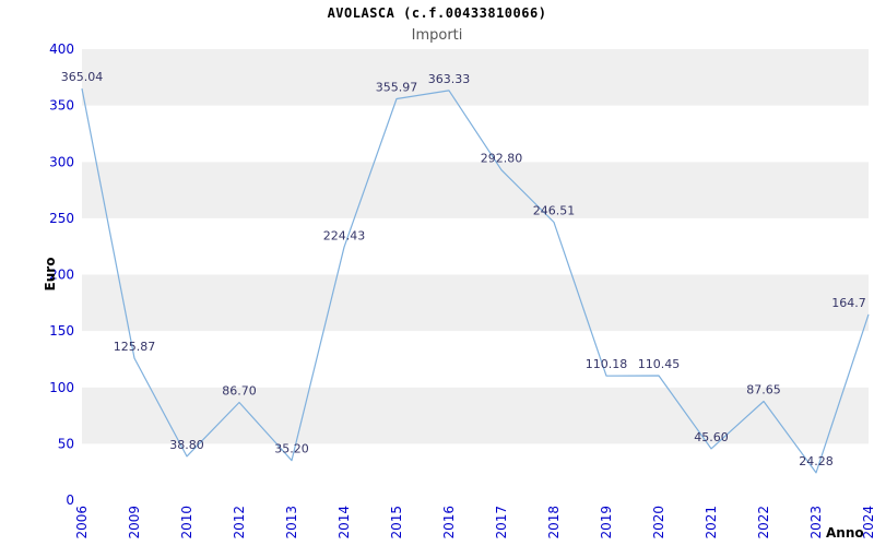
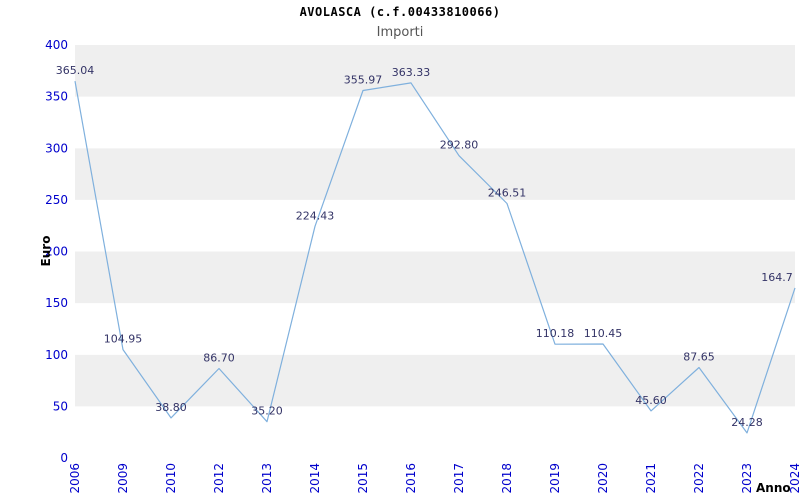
2009: 125.87 -> 104.95
